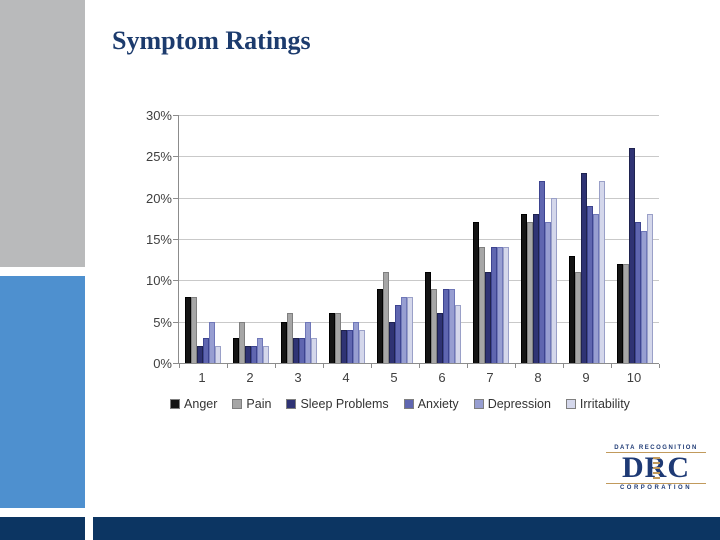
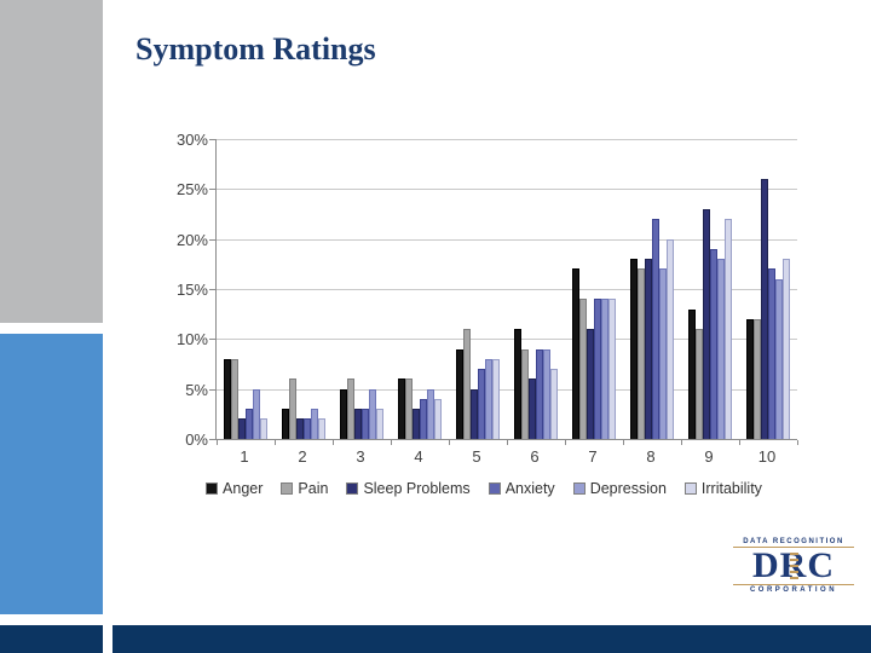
Pain/2: 5% -> 6%
Sleep Problems/4: 4% -> 3%
